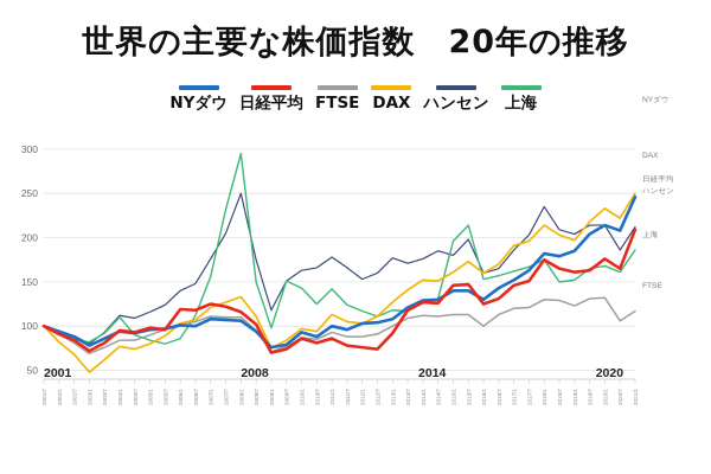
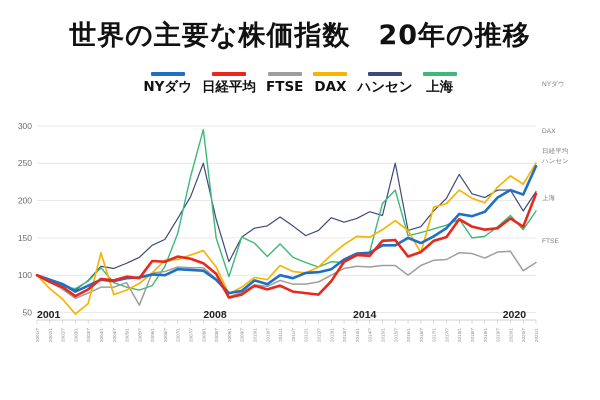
DAX/2004/1: 80 -> 130
FTSE/2005/7: 100 -> 60
DAX/2006/7: 110 -> 120
ハンセン/2015/7: 200 -> 250
NYダウ/2016/1: 130 -> 150
DAX/2016/7: 170 -> 130
上海/2020/1: 170 -> 180
